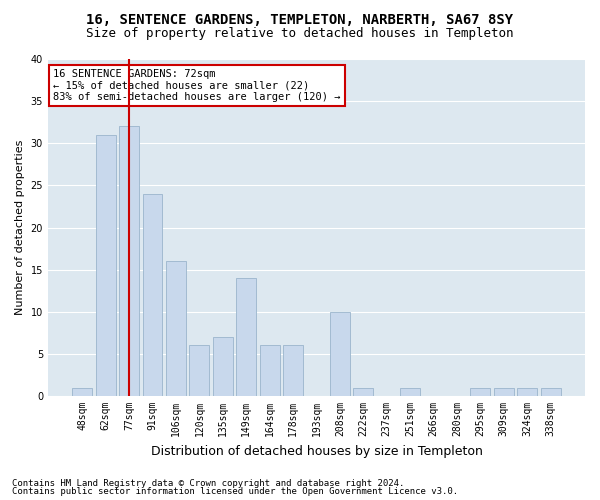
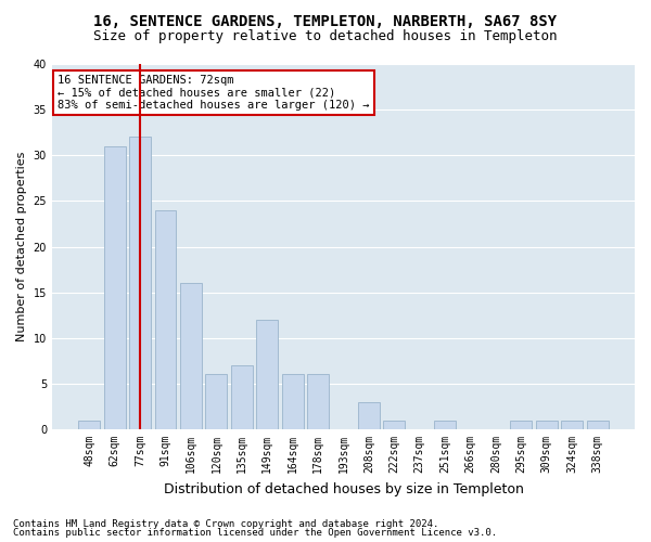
149sqm: 14 -> 12
208sqm: 10 -> 3
